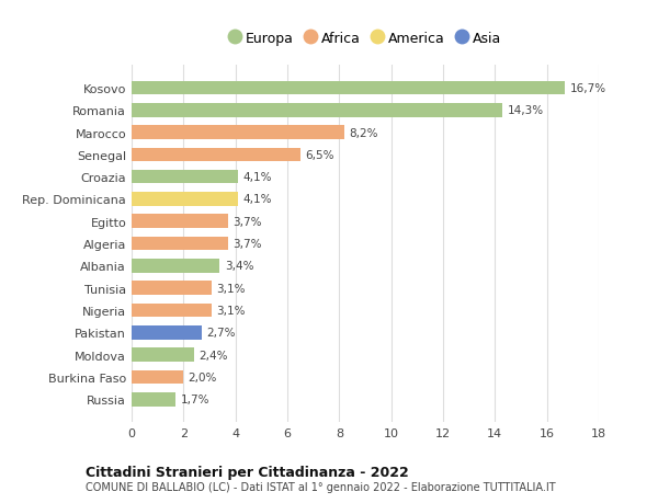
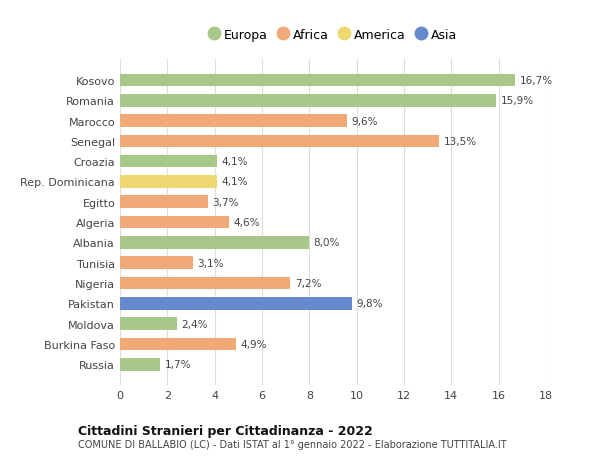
Romania: 14,3% -> 15,9%
Marocco: 8,2% -> 9,6%
Senegal: 6,5% -> 13,5%
Algeria: 3,7% -> 4,6%
Albania: 3,4% -> 8,0%
Nigeria: 3,1% -> 7,2%
Pakistan: 2,7% -> 9,8%
Burkina Faso: 2,0% -> 4,9%
